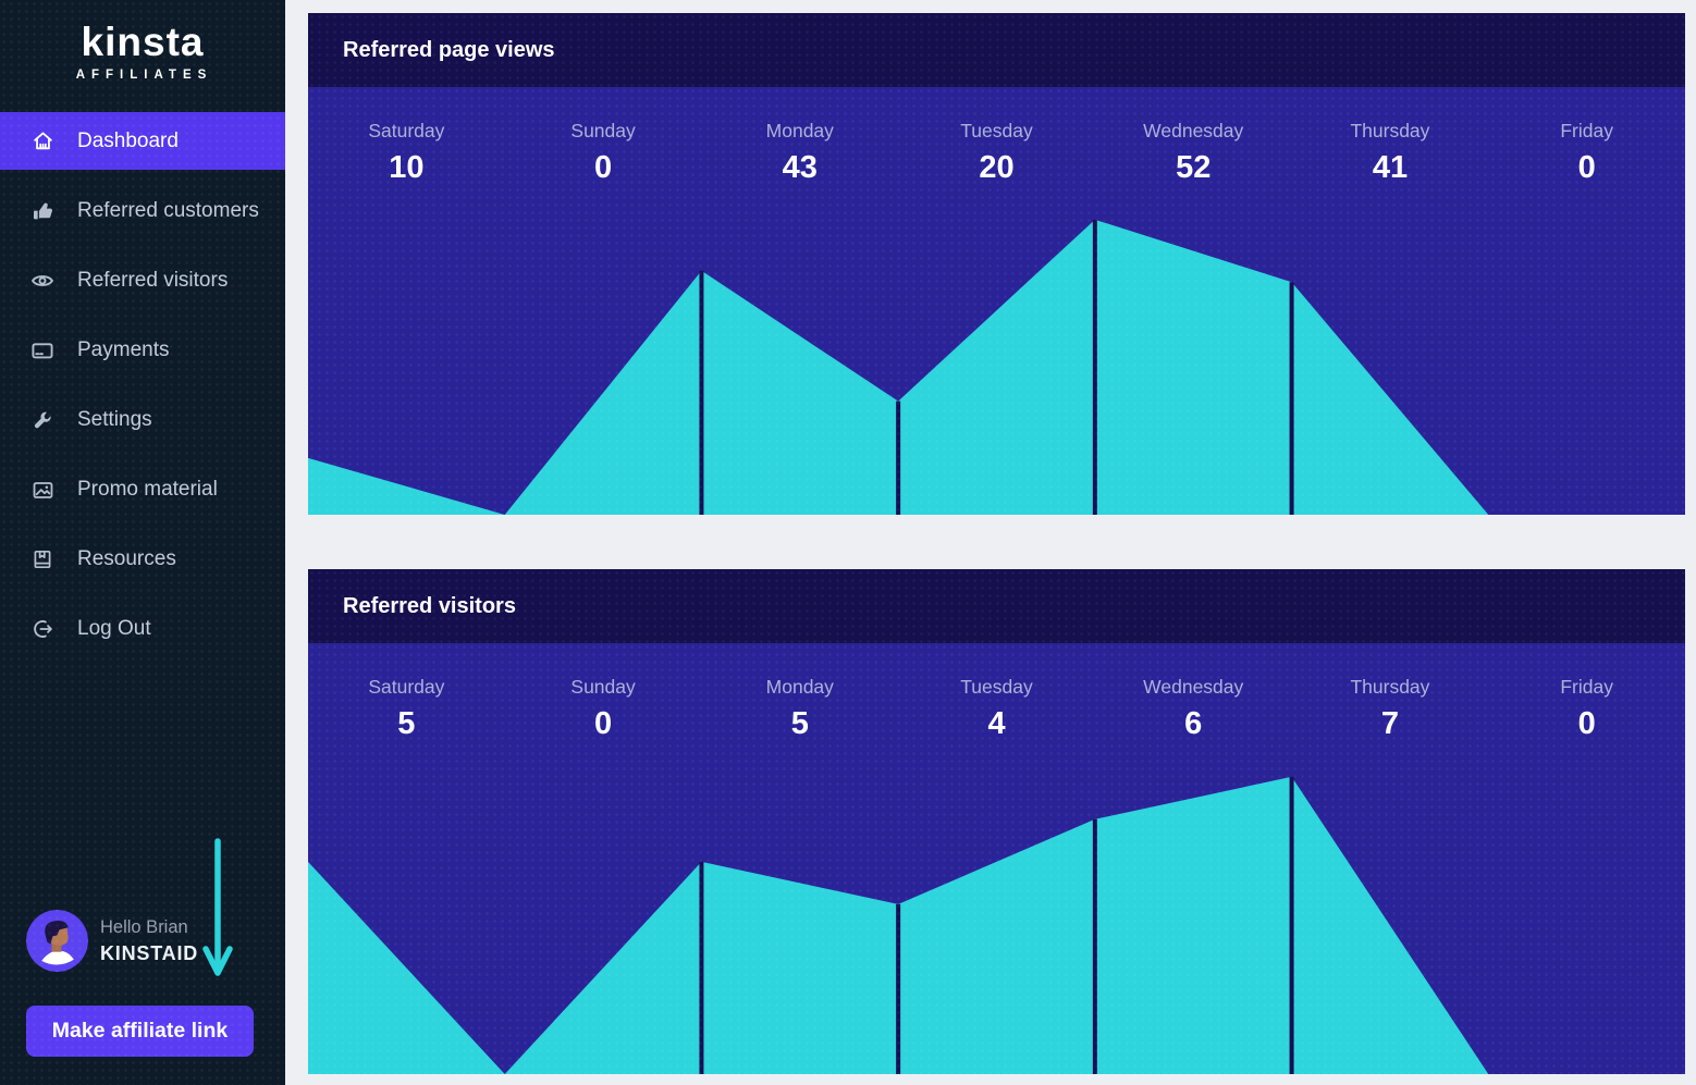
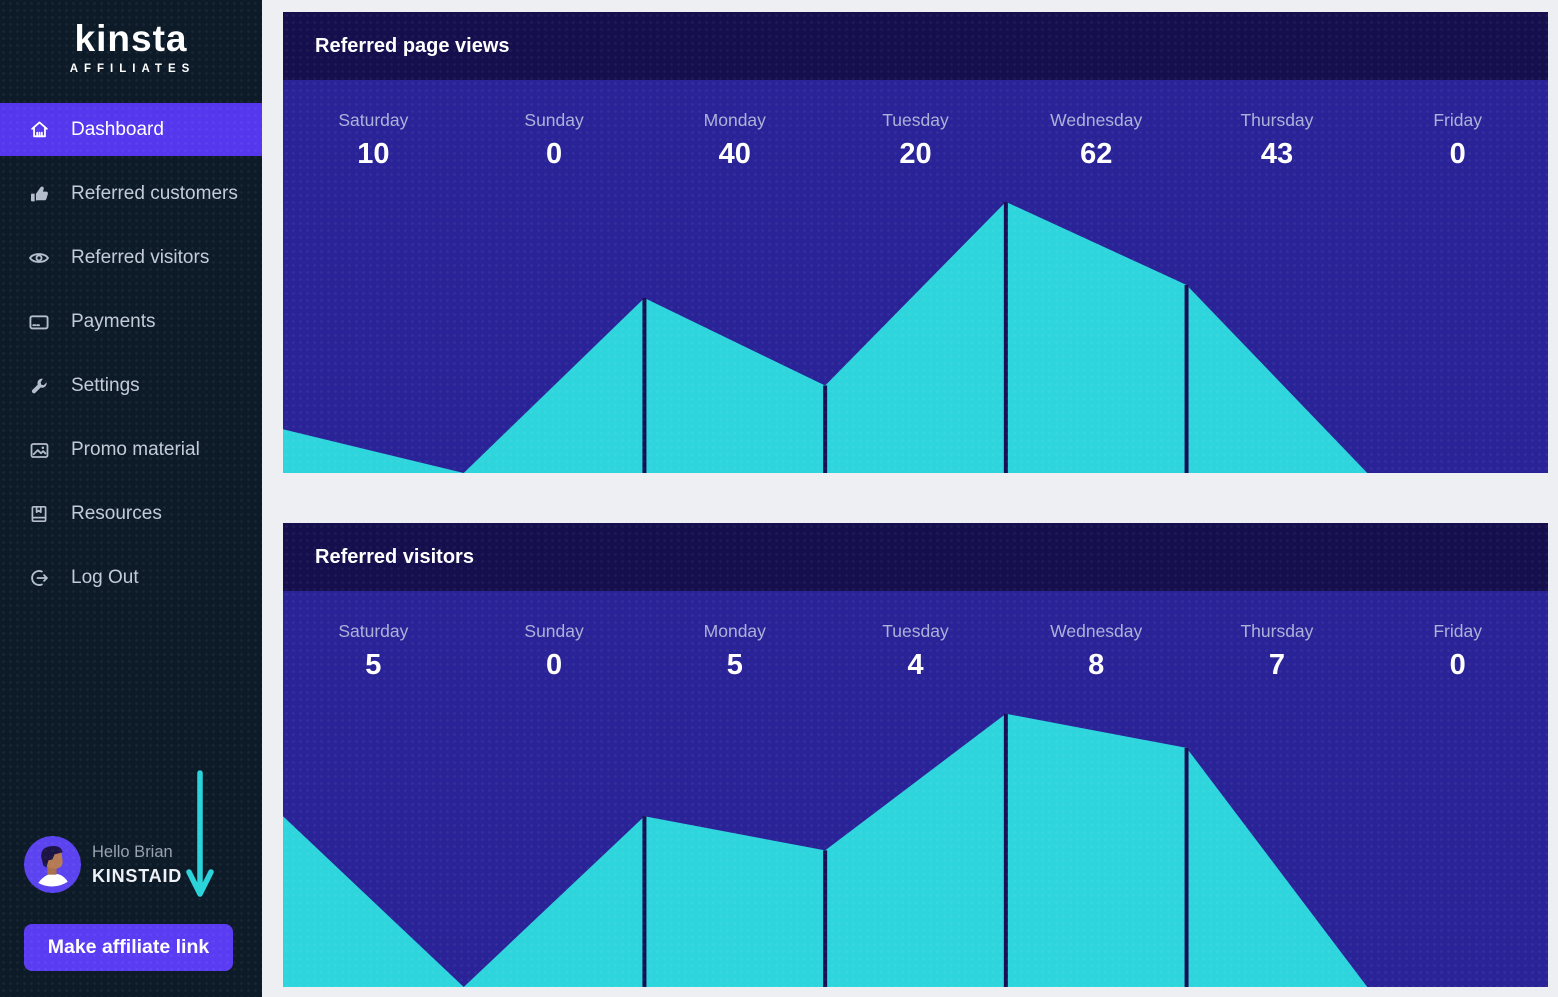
Referred page views/Monday: 43 -> 40
Referred page views/Wednesday: 52 -> 62
Referred page views/Thursday: 41 -> 43
Referred visitors/Wednesday: 6 -> 8
